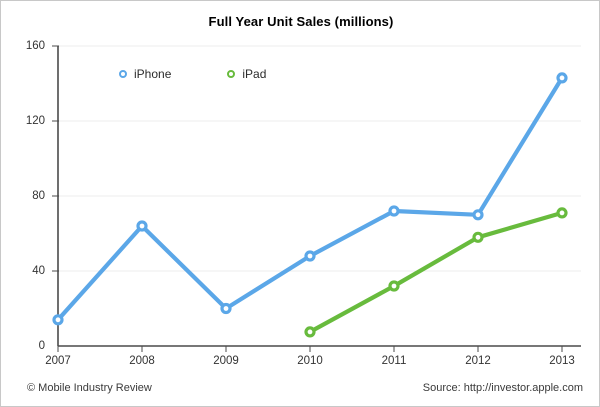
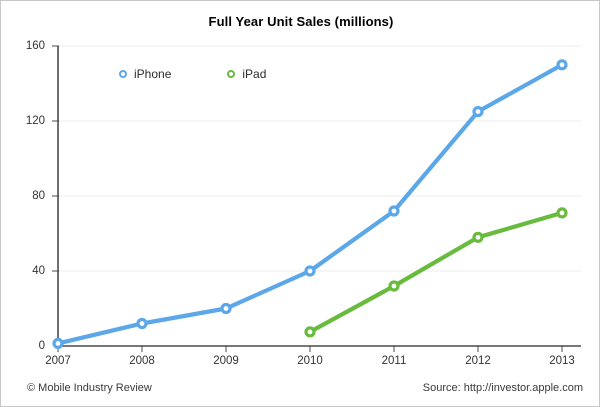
iPhone/2007: 14 -> 1
iPhone/2008: 64 -> 12
iPhone/2010: 48 -> 40
iPhone/2012: 70 -> 125
iPhone/2013: 143 -> 150
